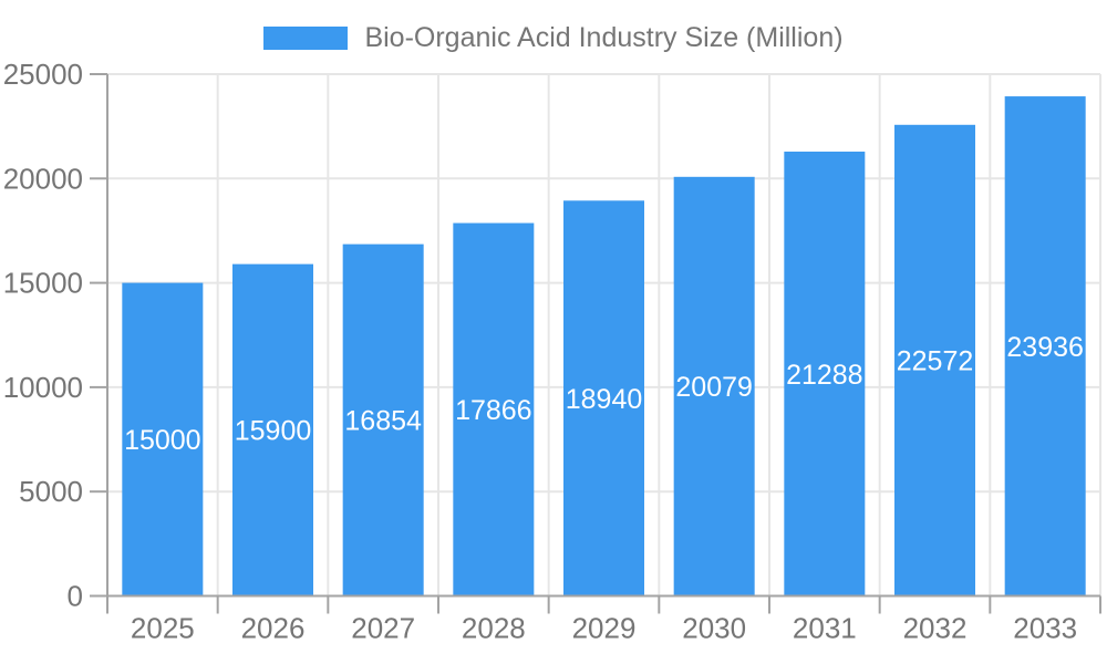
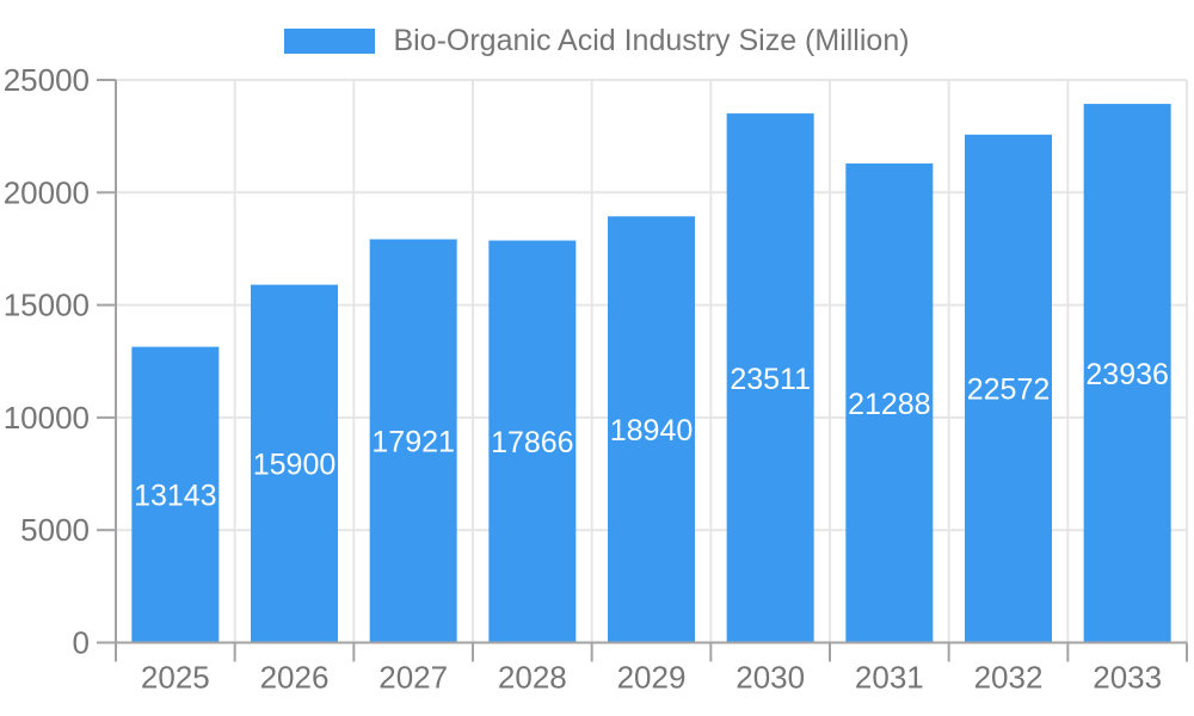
2025: 15000 -> 13143
2027: 16854 -> 17921
2030: 20079 -> 23511
